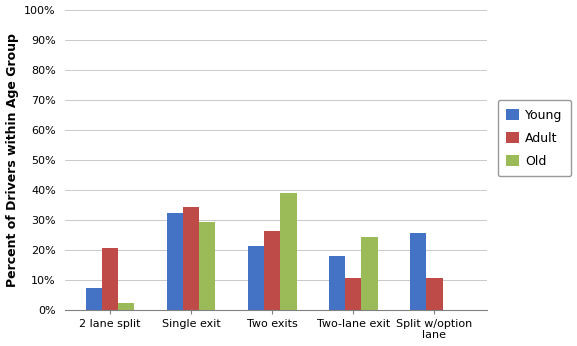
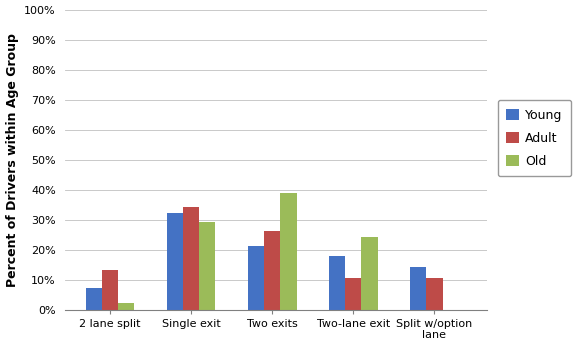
Adult/2 lane split: 20.5% -> 13.2%
Young/Split w/option lane: 25.5% -> 14.3%
